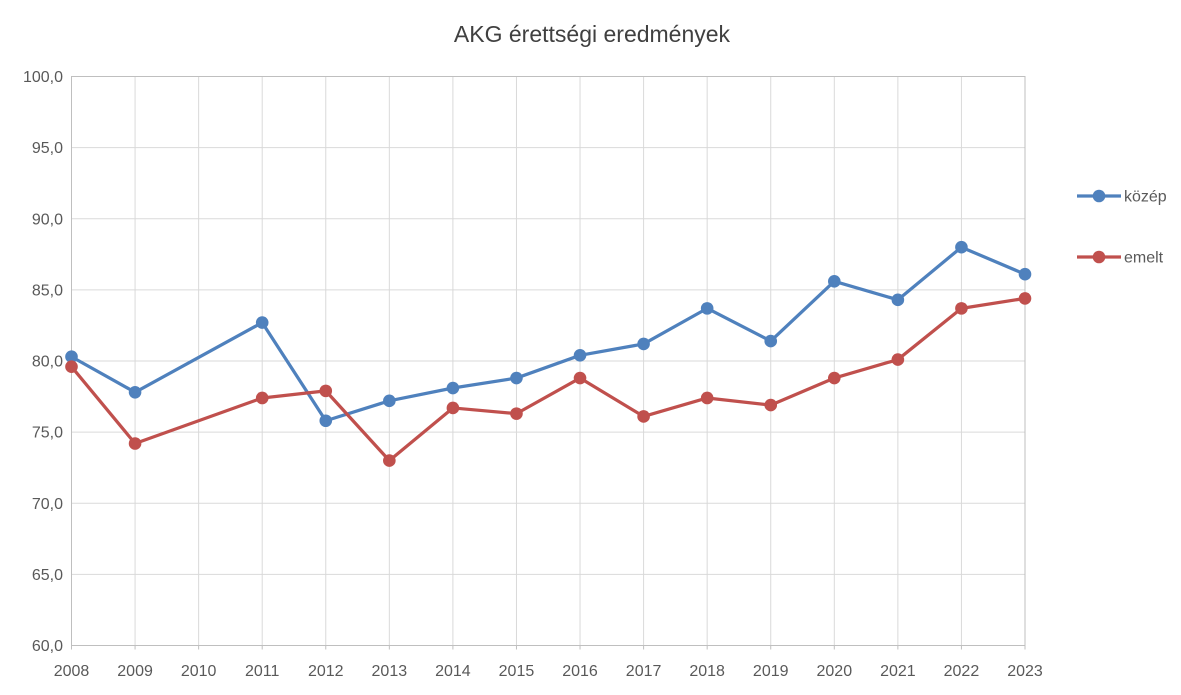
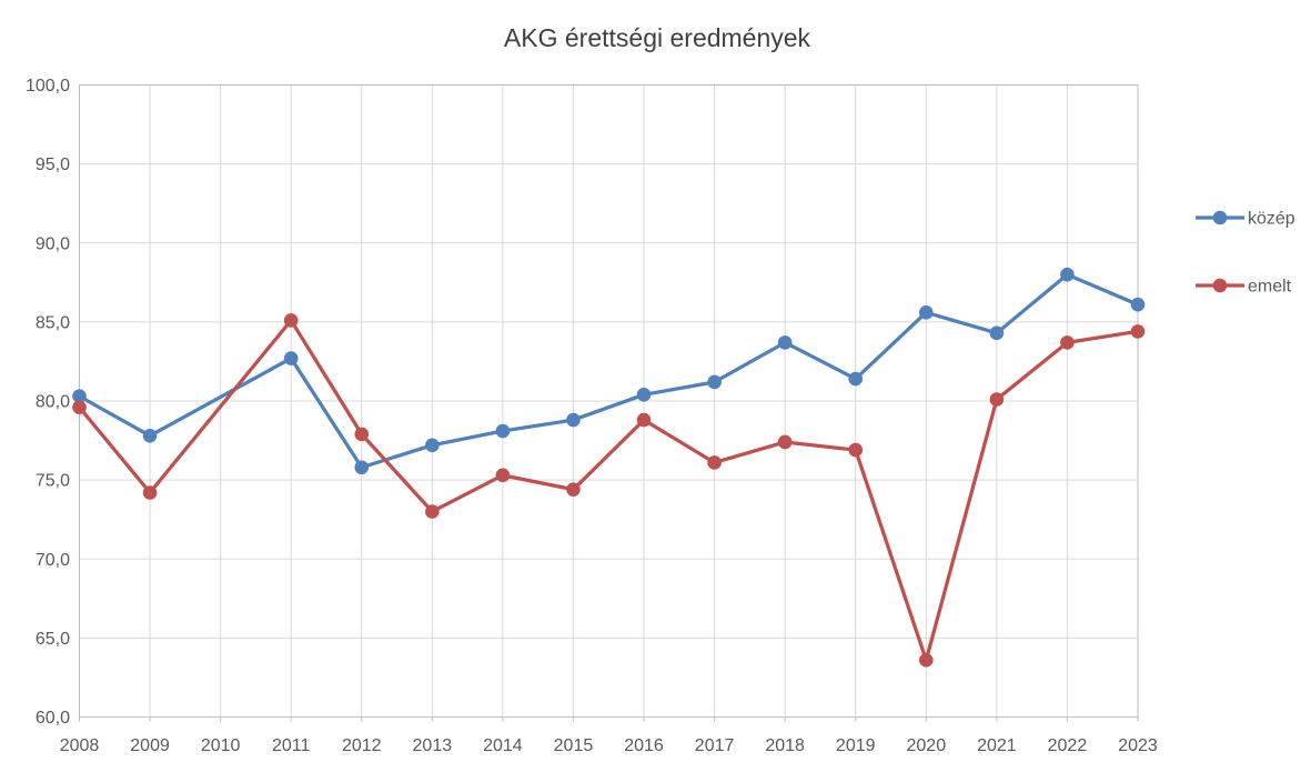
emelt/2011: 77,4 -> 85,1
emelt/2014: 76,7 -> 75,3
emelt/2015: 76,3 -> 74,4
emelt/2020: 78,8 -> 63,6
